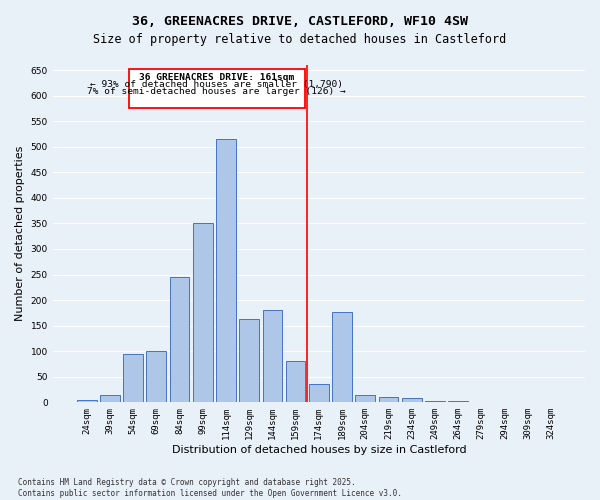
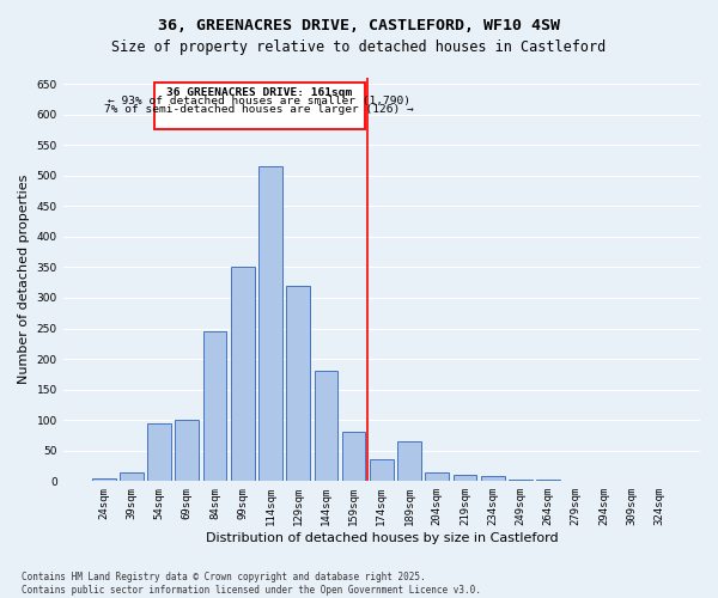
129sqm: 164 -> 320
189sqm: 176 -> 65
